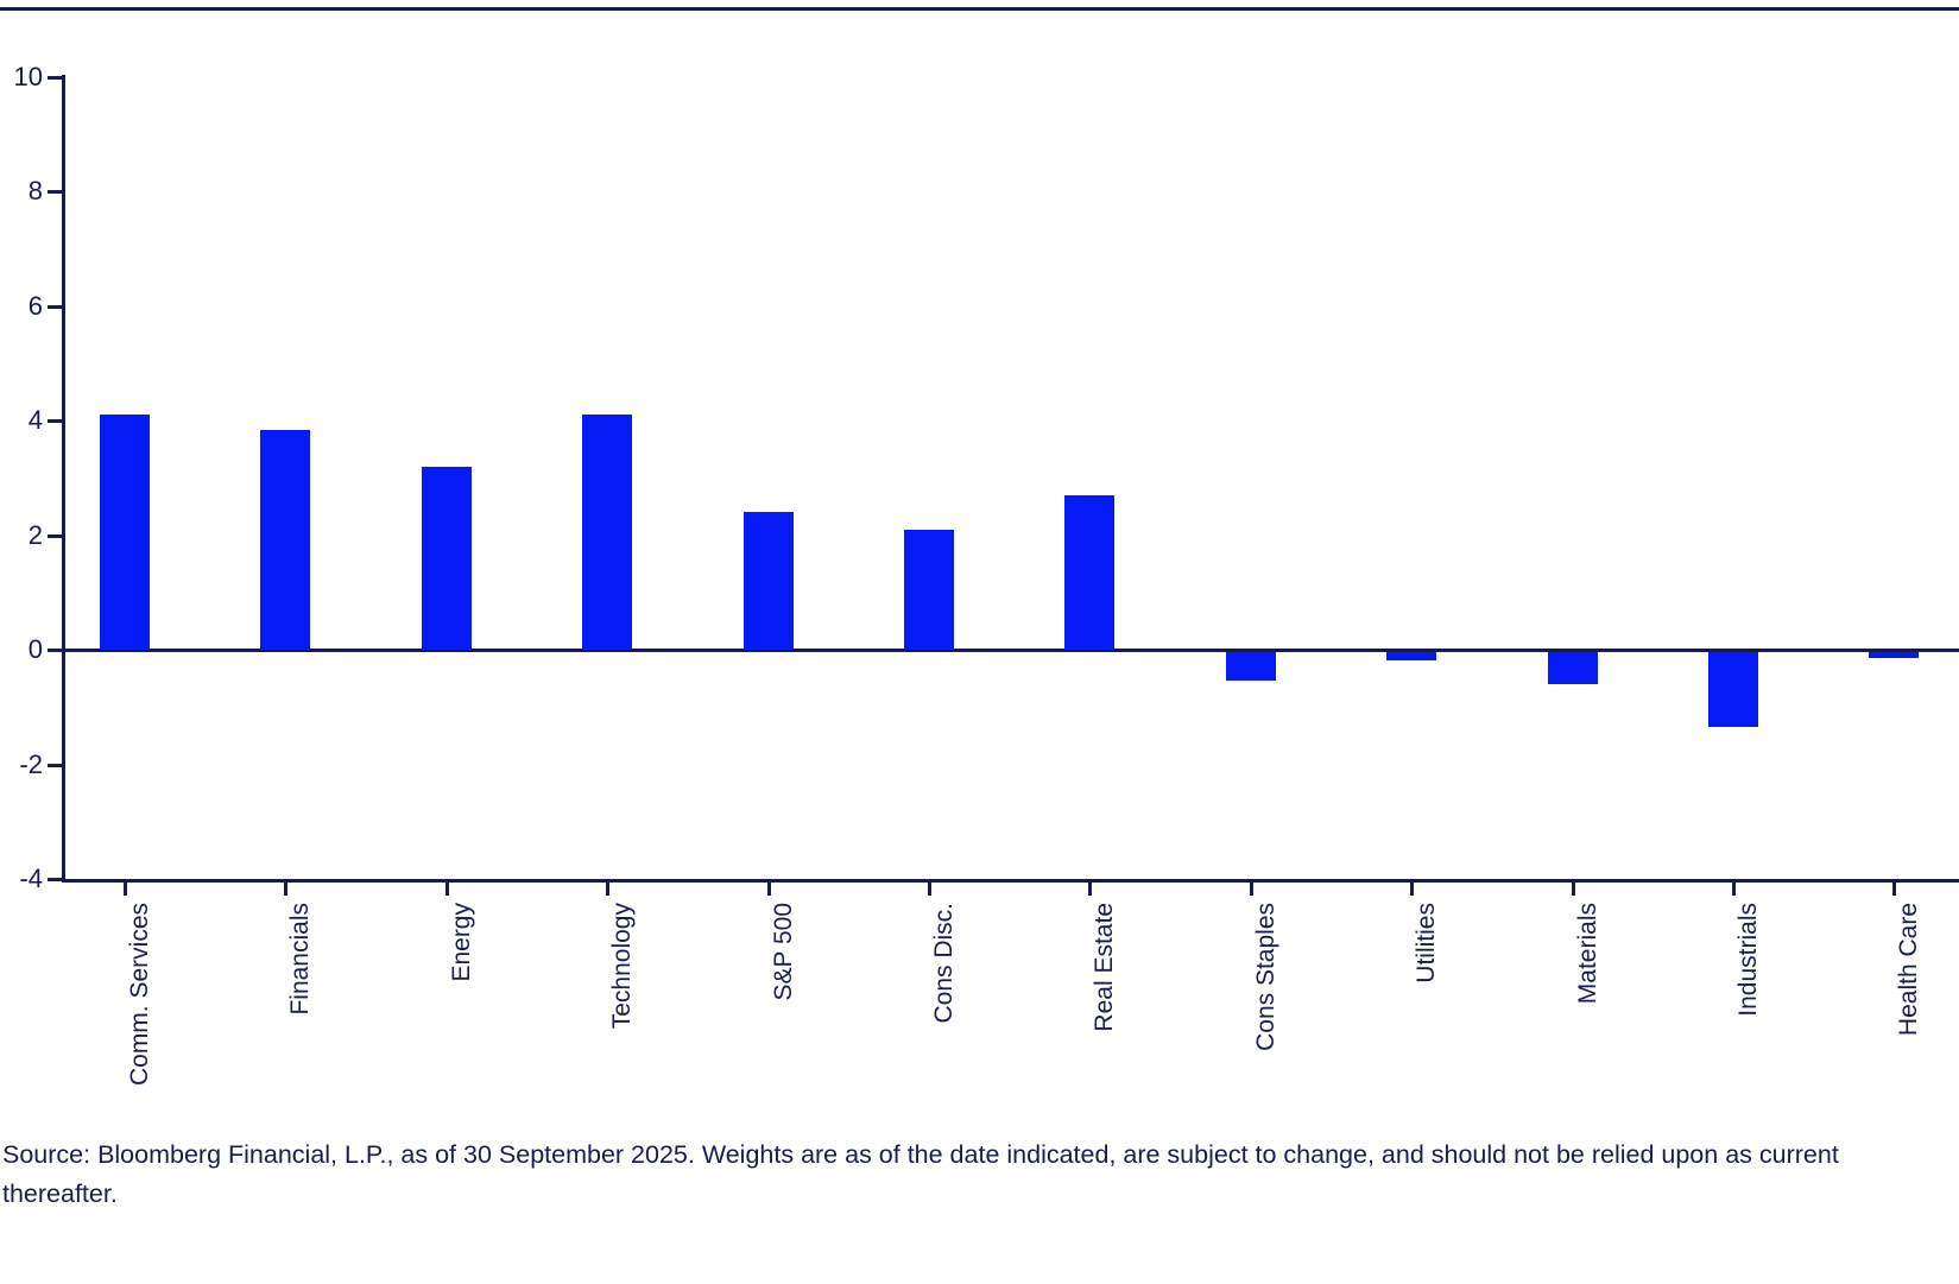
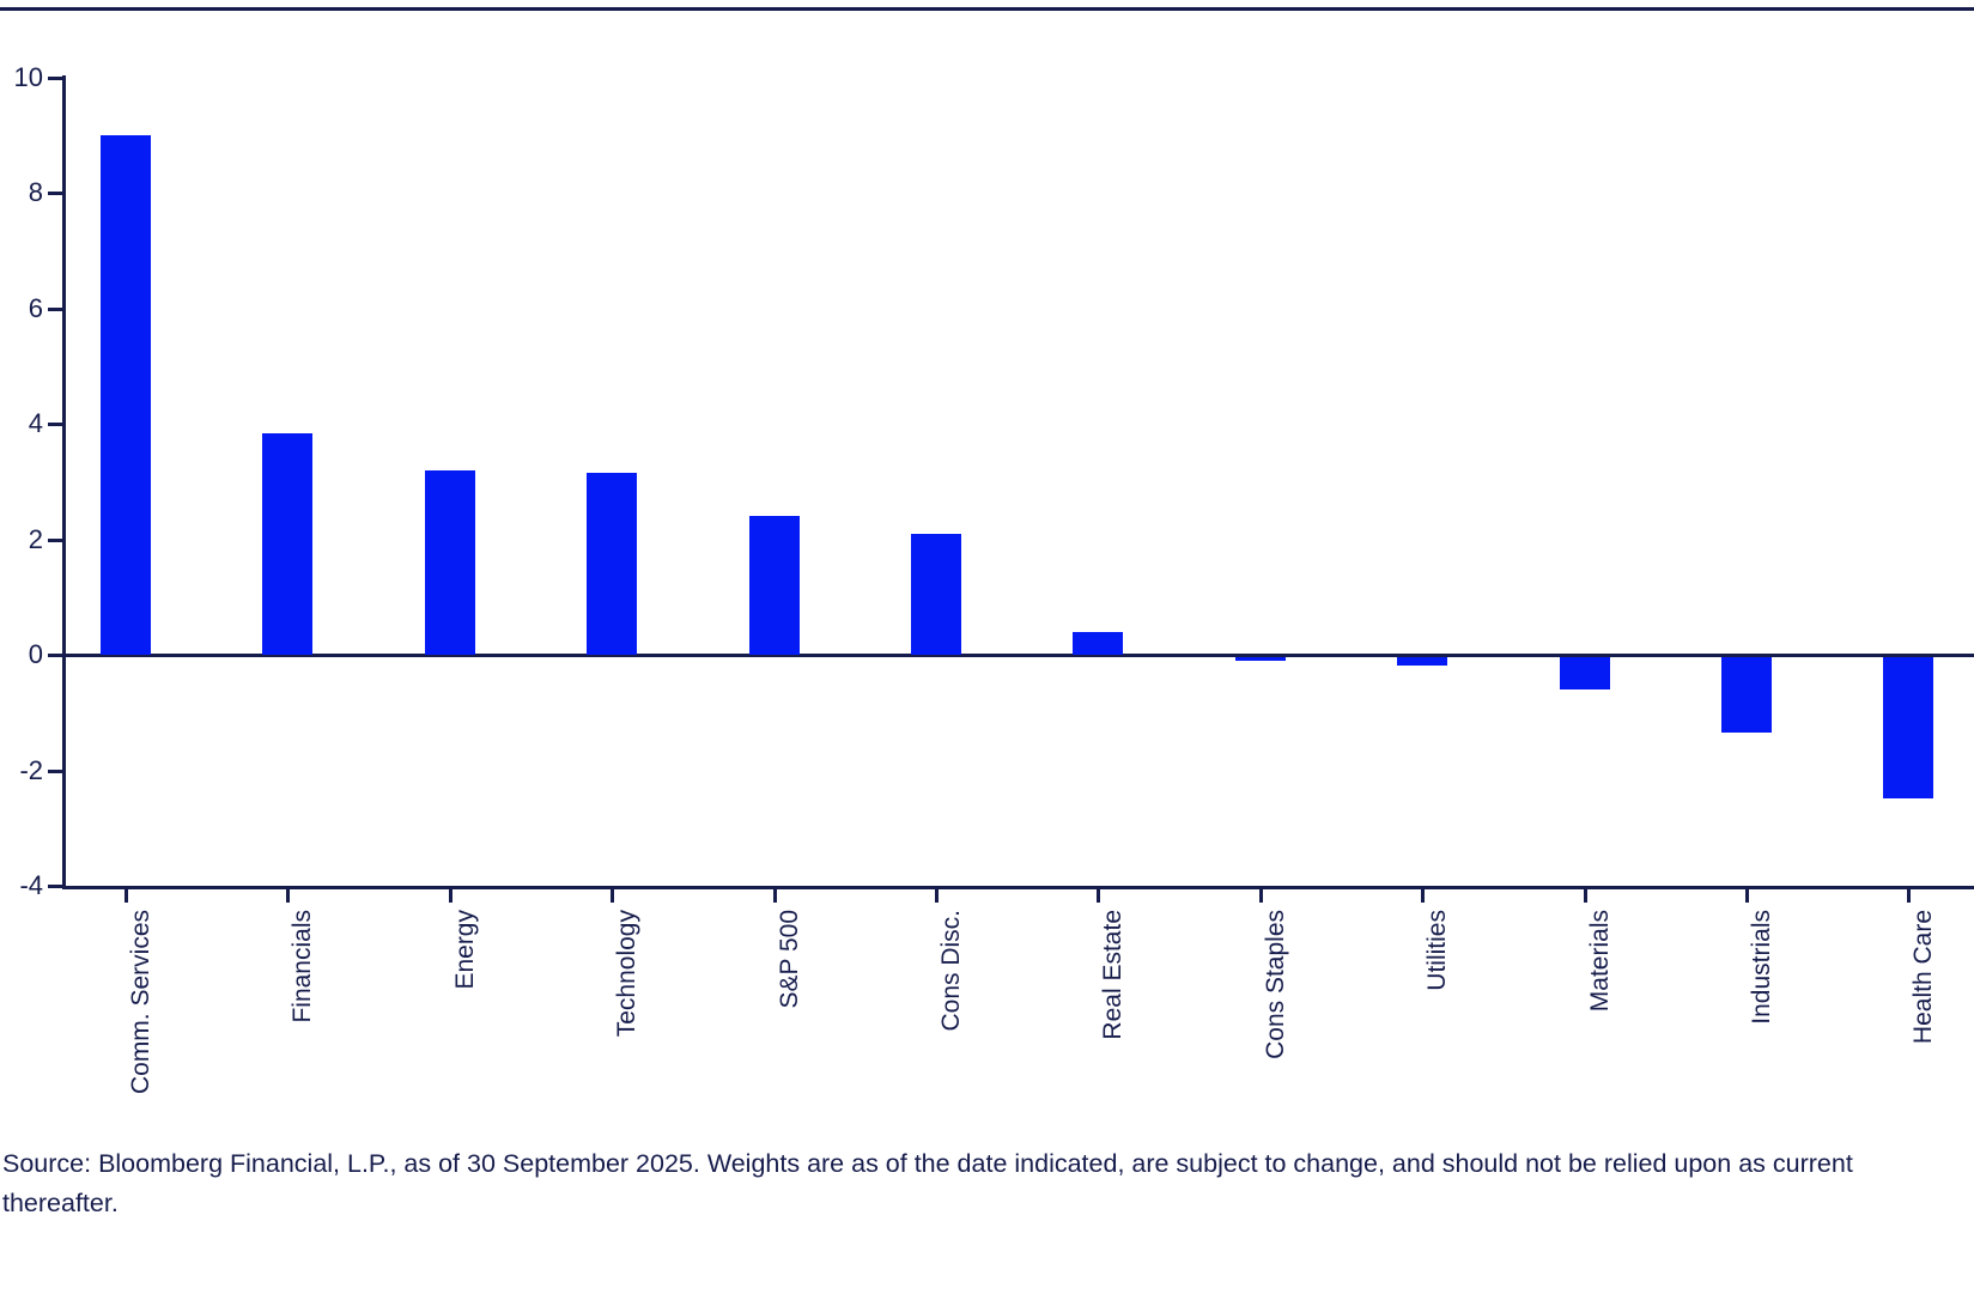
Comm. Services: 4.1 -> 9.0
Technology: 4.1 -> 3.1
Real Estate: 2.7 -> 0.4
Cons Staples: -0.5 -> -0.1
Health Care: -0.1 -> -2.5
